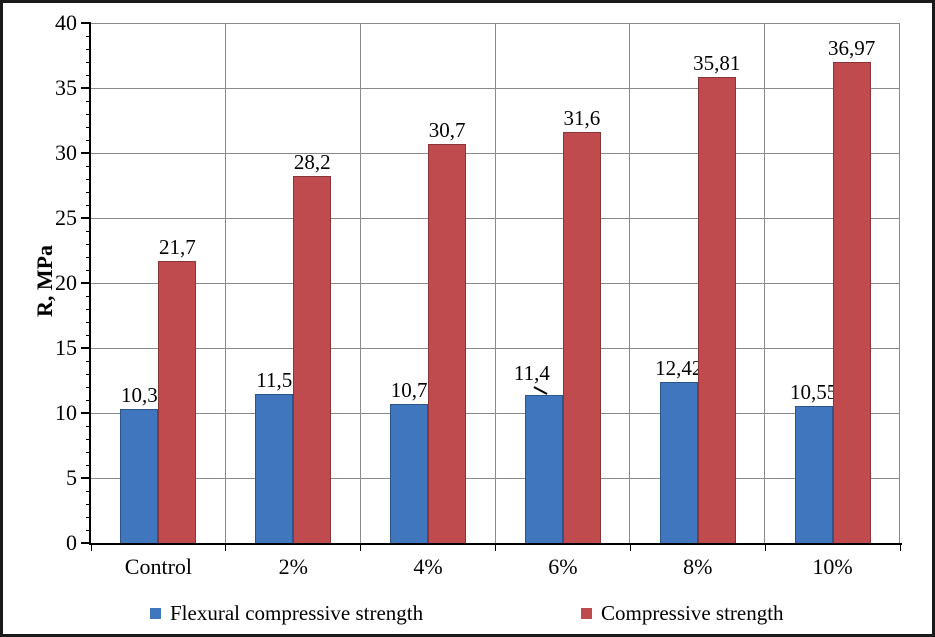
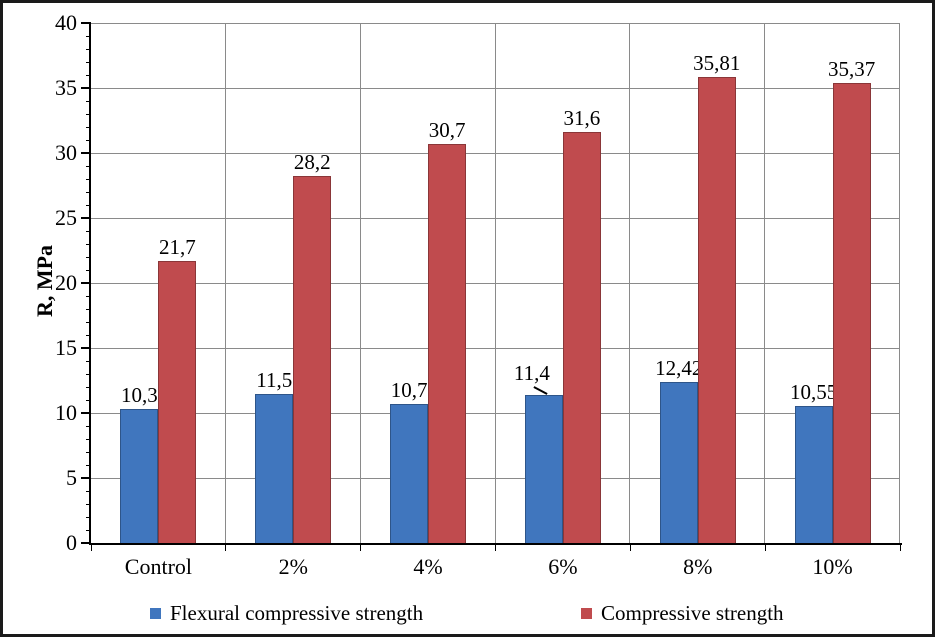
Compressive strength/10%: 36,97 -> 35,37
